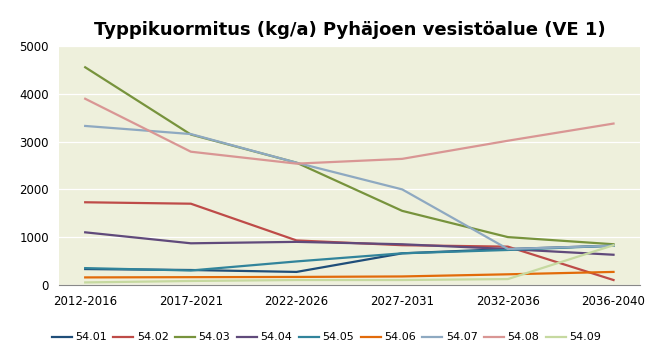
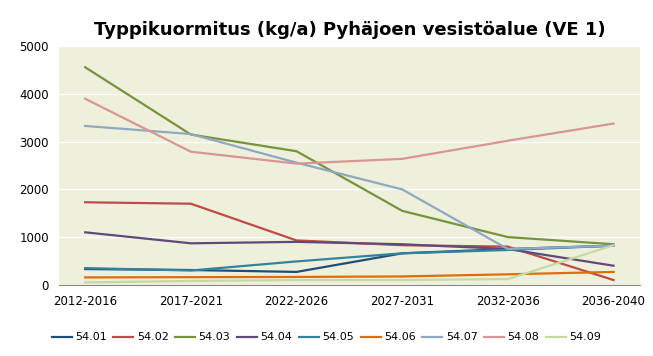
54.03/2022-2026: 2560 -> 2800
54.04/2036-2040: 630 -> 400
